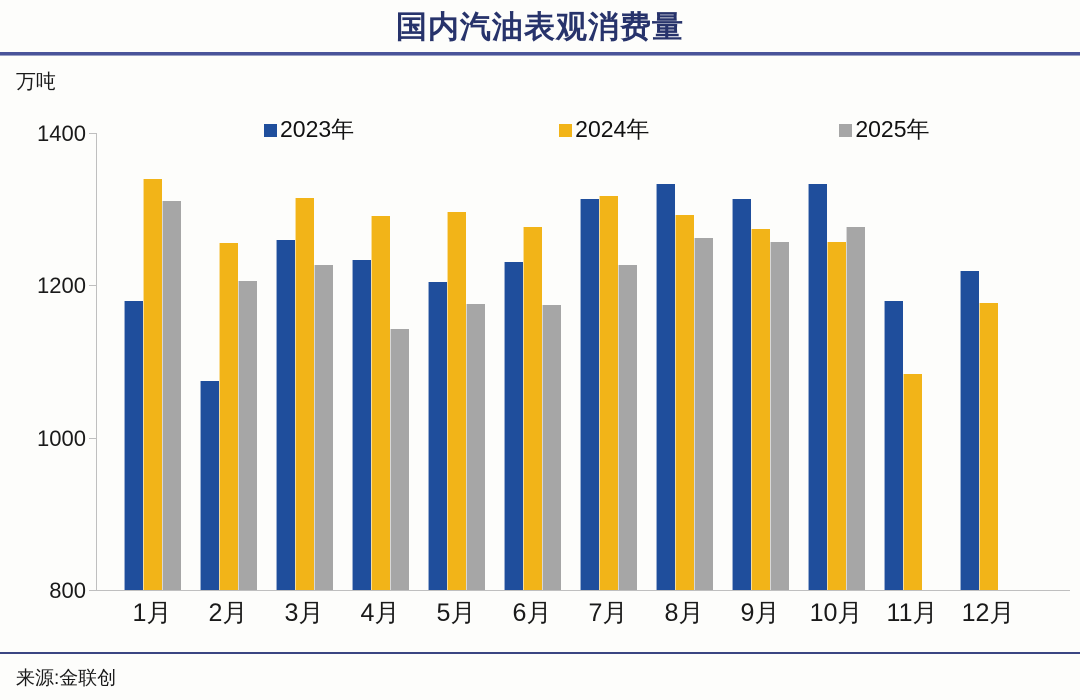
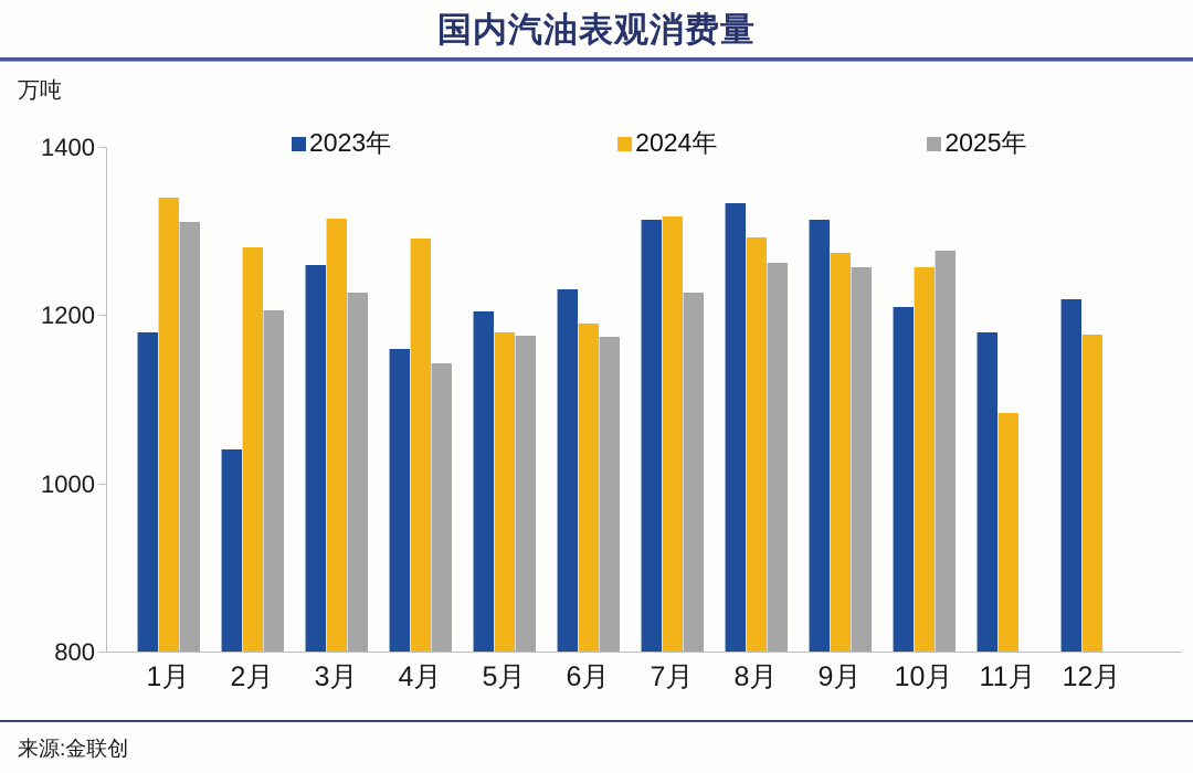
2023年/2月: 1070 -> 1040
2024年/2月: 1260 -> 1280
2023年/4月: 1230 -> 1160
2024年/5月: 1300 -> 1180
2024年/6月: 1280 -> 1190
2023年/10月: 1330 -> 1210
